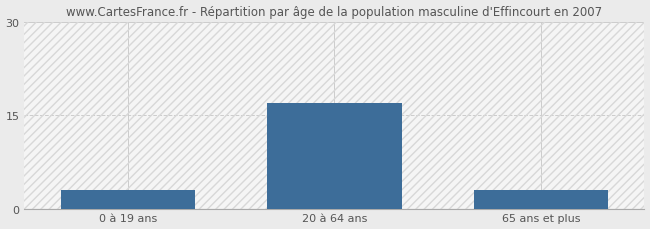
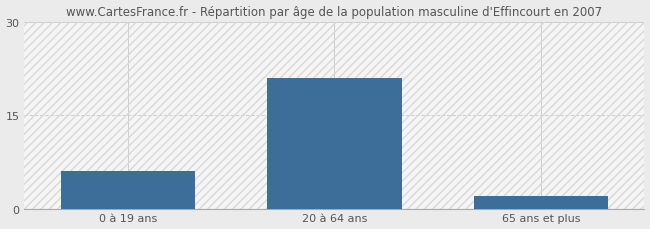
0 à 19 ans: 3 -> 6
20 à 64 ans: 17 -> 21
65 ans et plus: 3 -> 2
